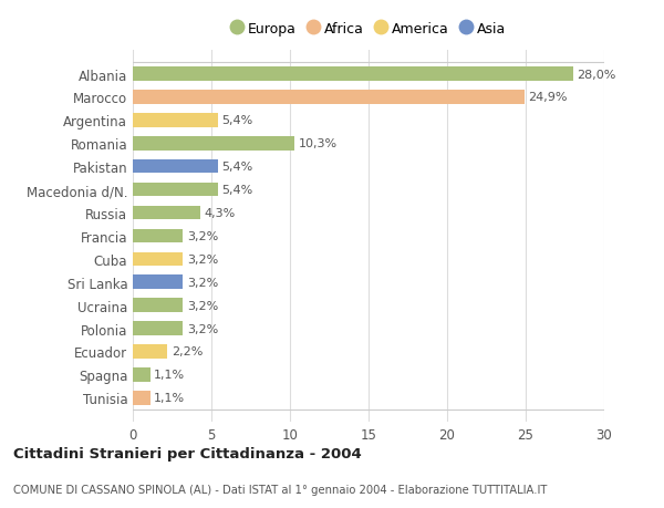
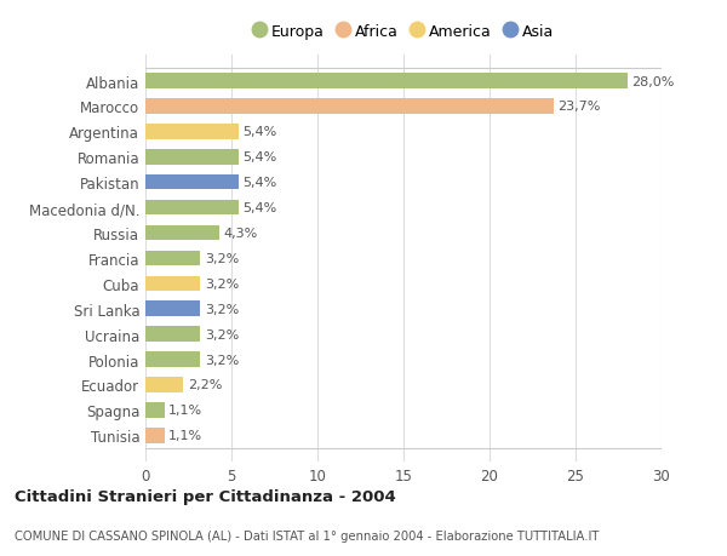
Marocco: 24,9% -> 23,7%
Romania: 10,3% -> 5,4%
